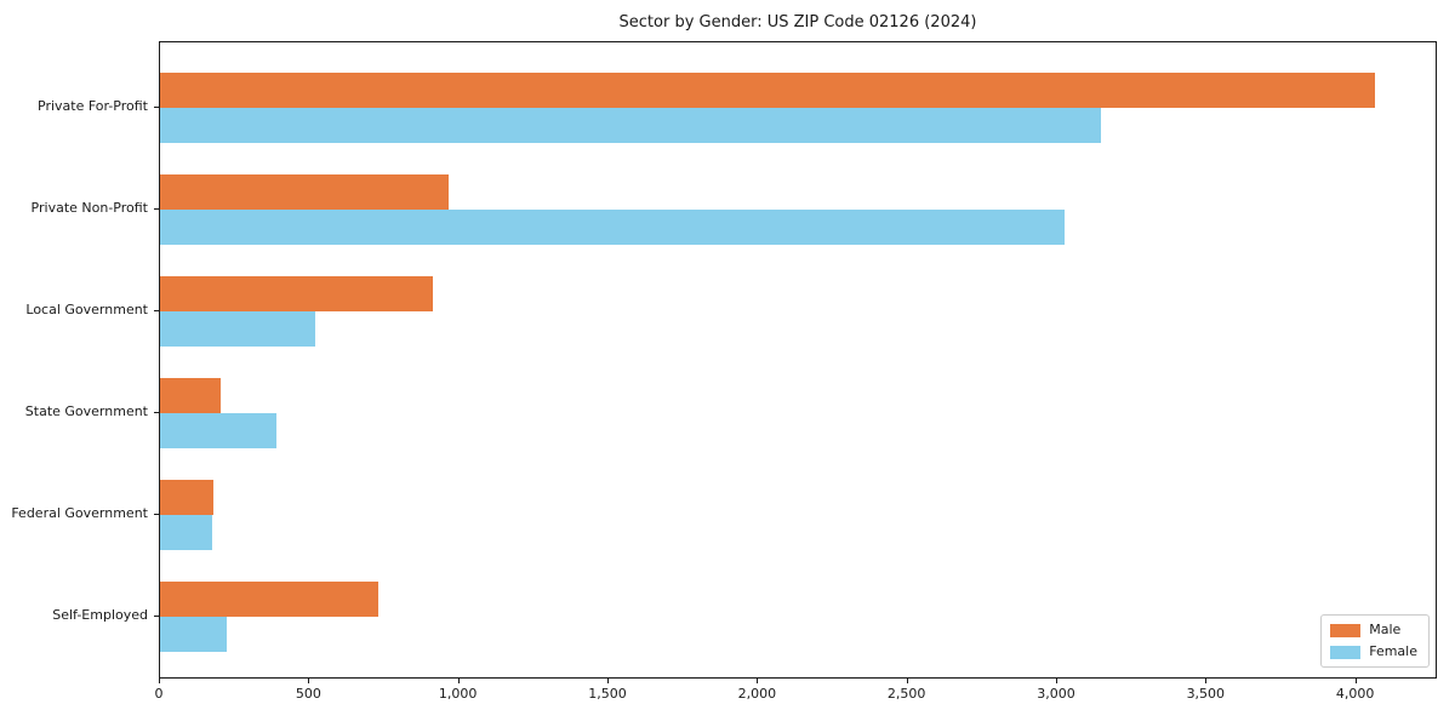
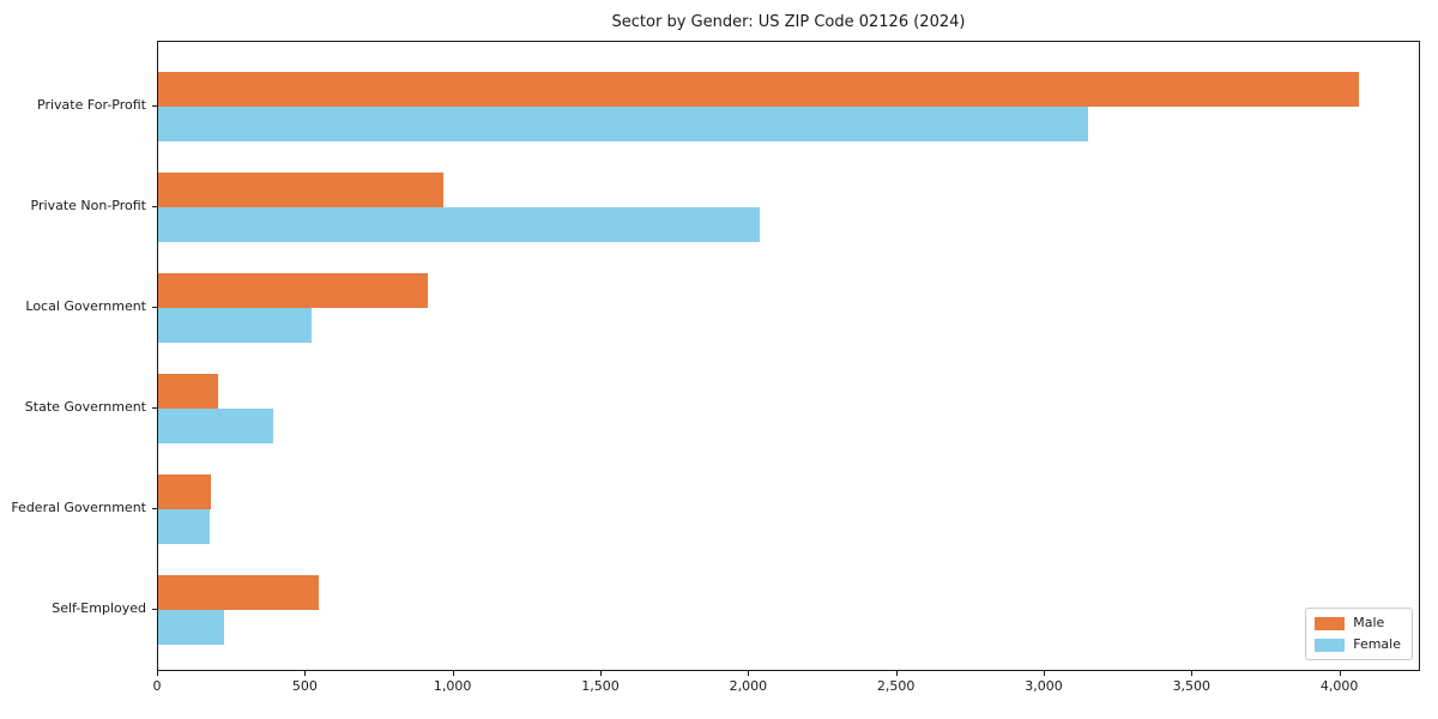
Female/Private Non-Profit: 3030 -> 2040
Male/Self-Employed: 730 -> 540
